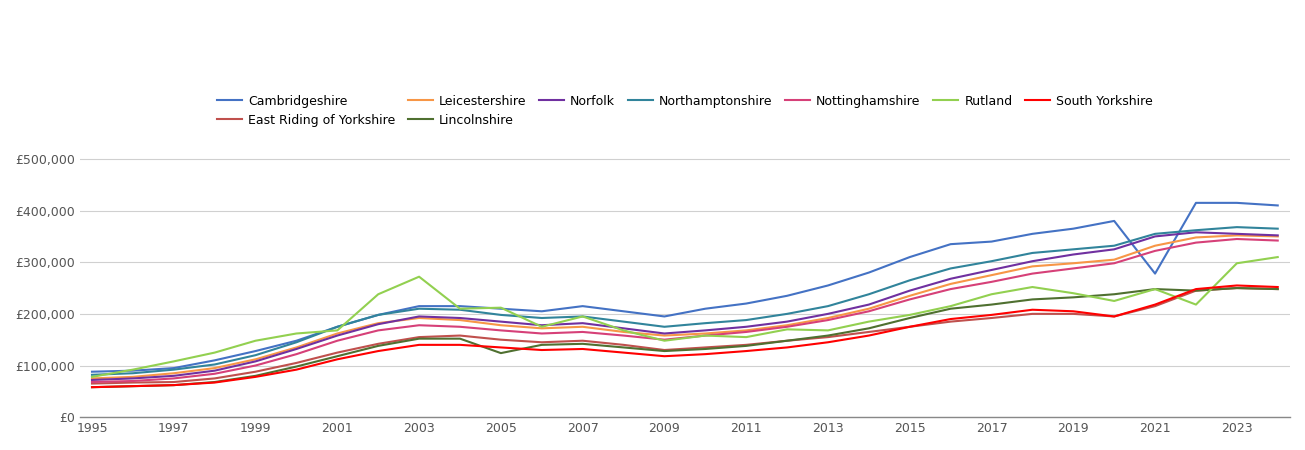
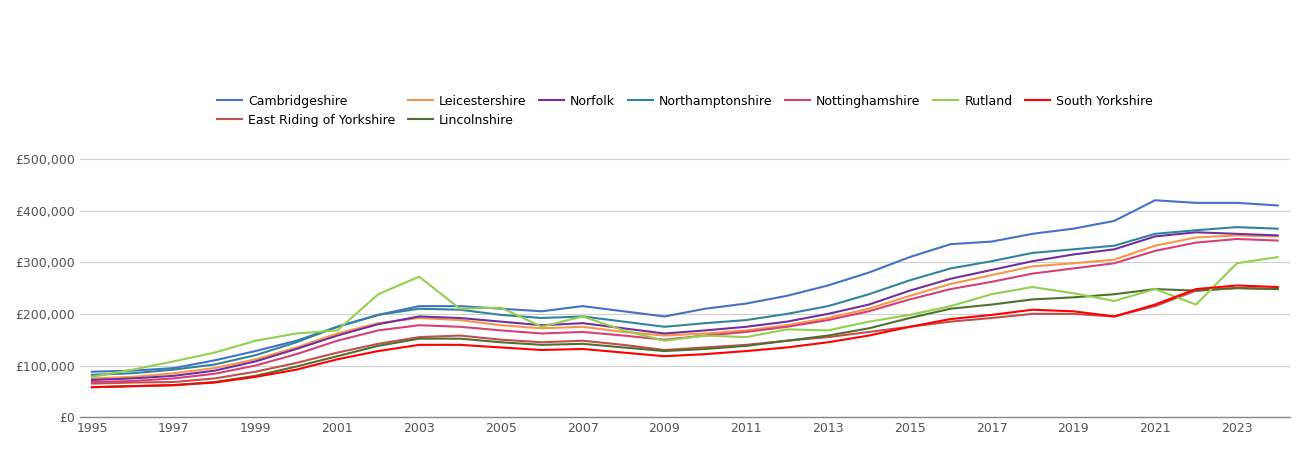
Lincolnshire/2005: £124,000 -> £145,000
Cambridgeshire/2021: £278,000 -> £420,000
